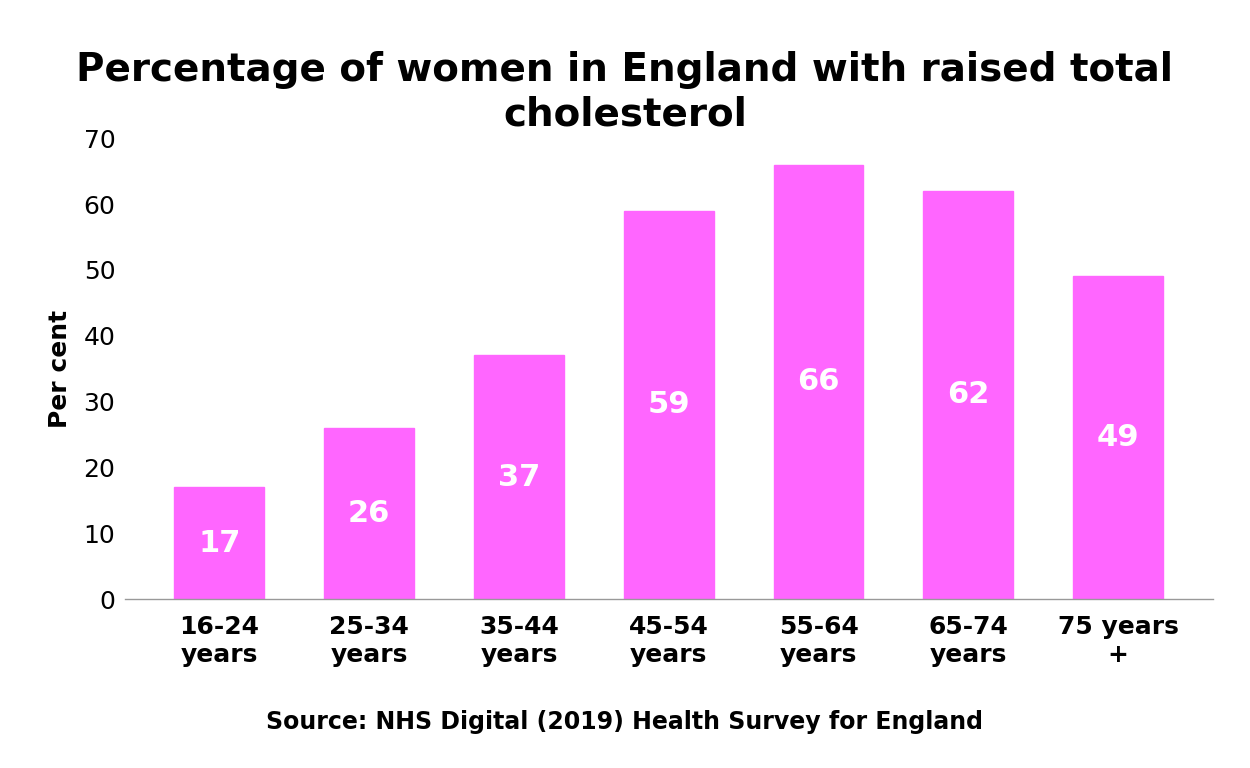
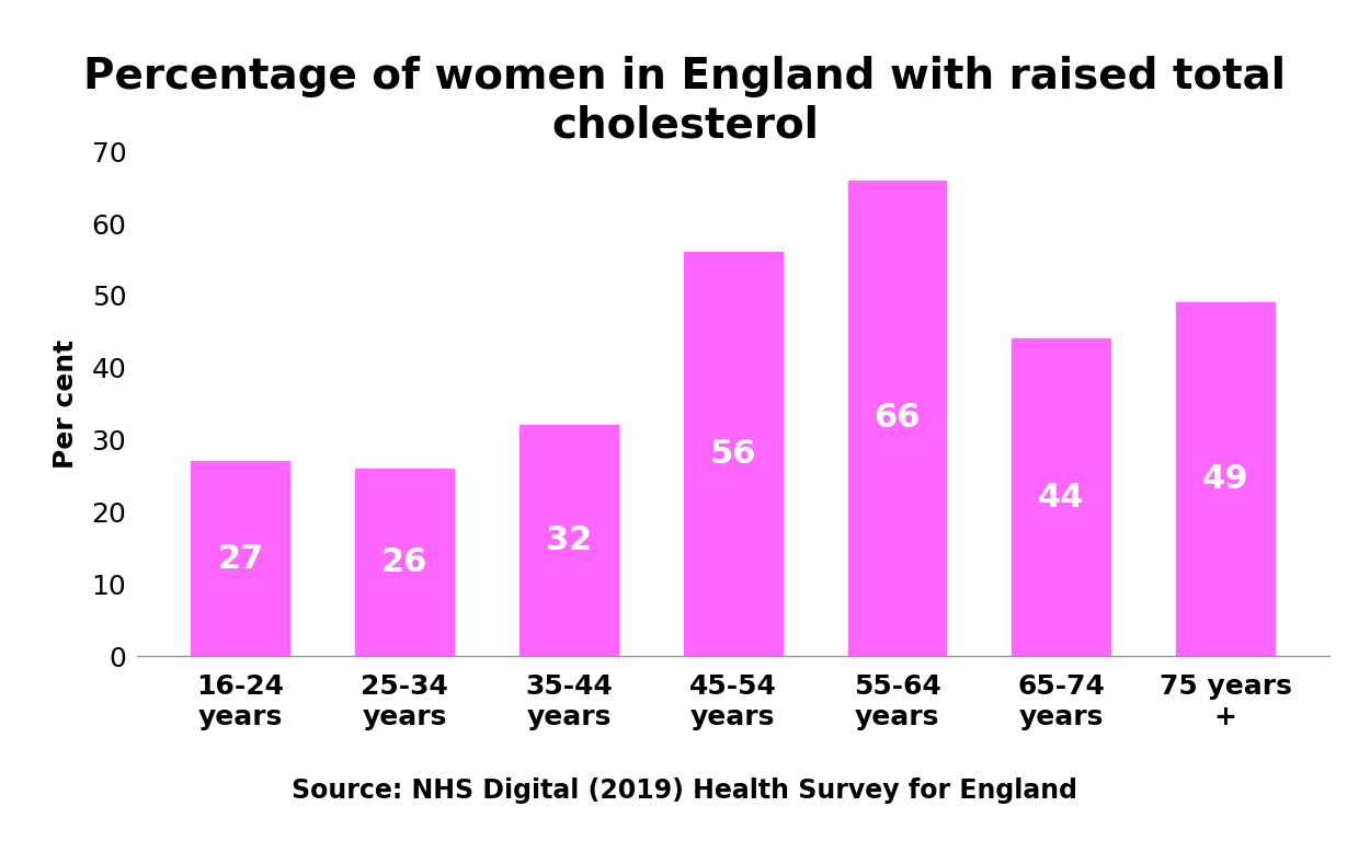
16-24 years: 17 -> 27
35-44 years: 37 -> 32
45-54 years: 59 -> 56
65-74 years: 62 -> 44
